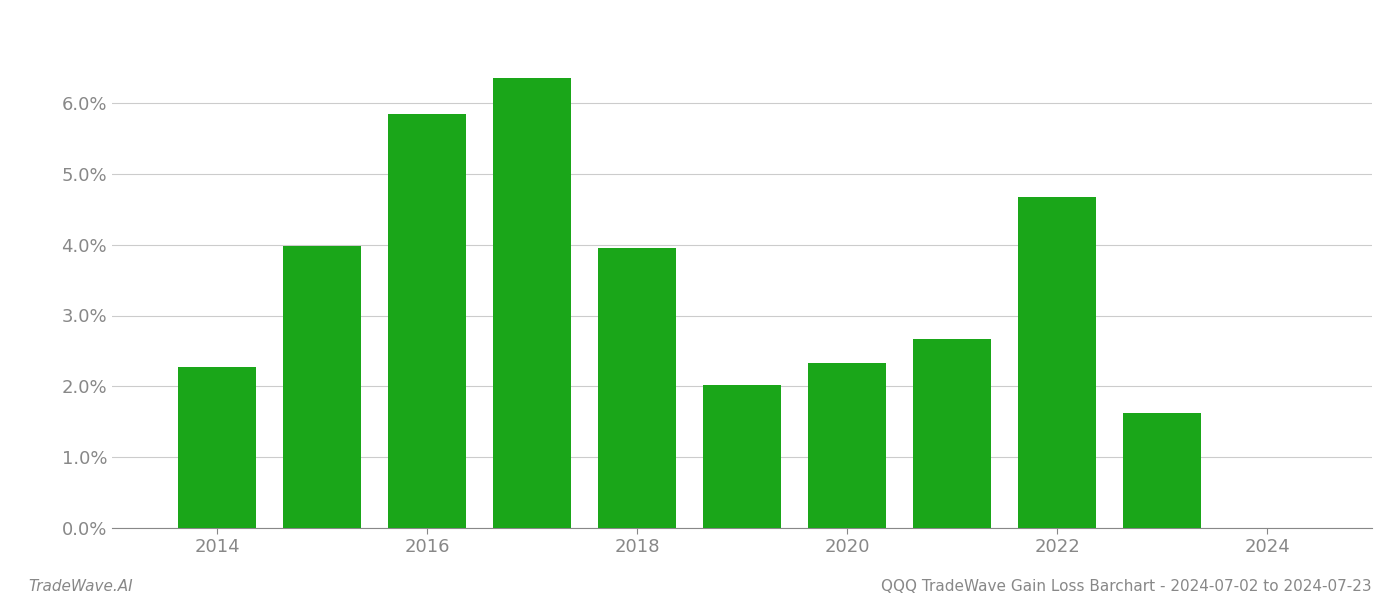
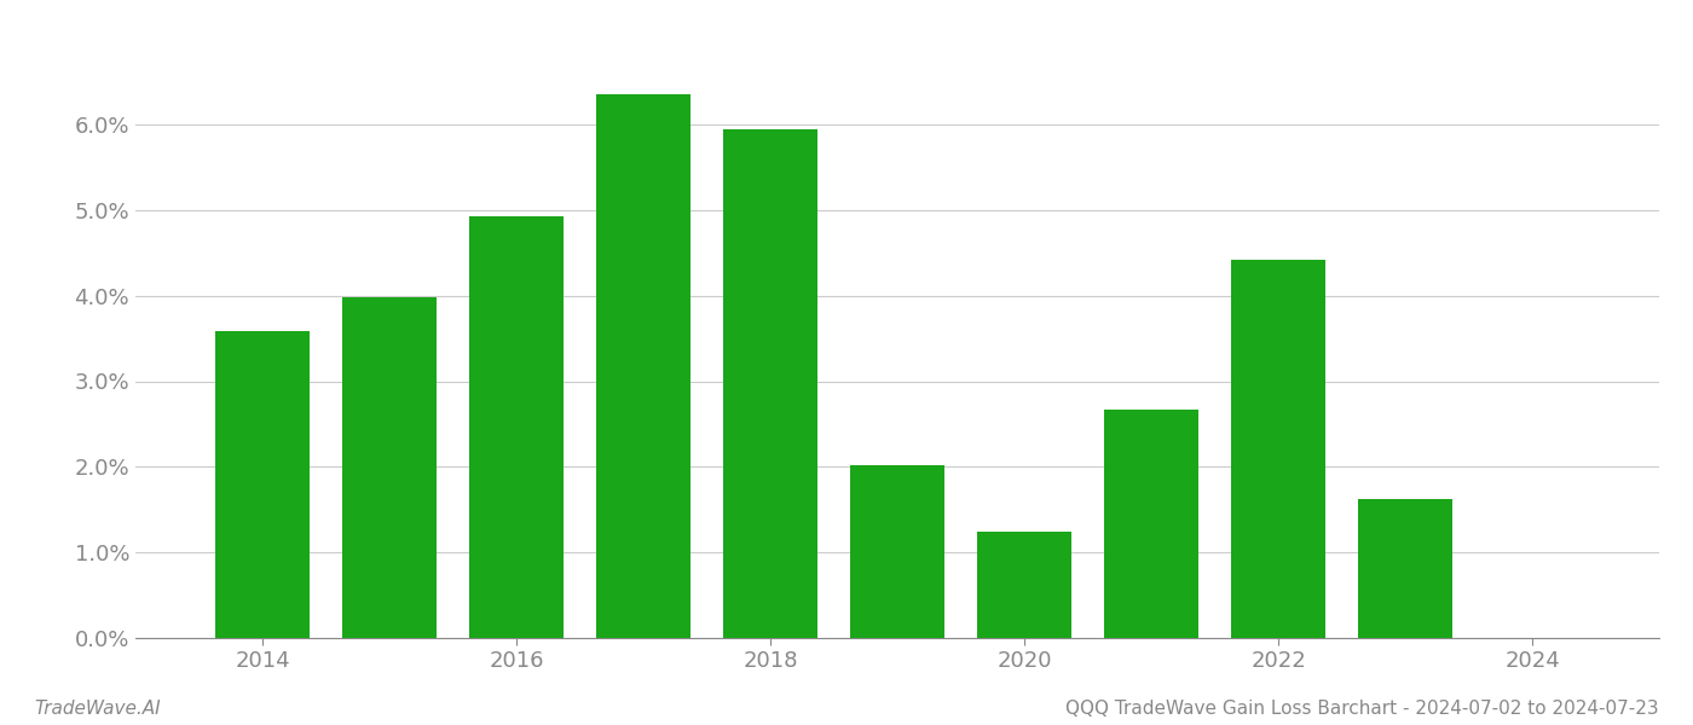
2014: 2.27% -> 3.58%
2016: 5.84% -> 4.92%
2018: 3.95% -> 5.94%
2020: 2.33% -> 1.24%
2022: 4.67% -> 4.42%
